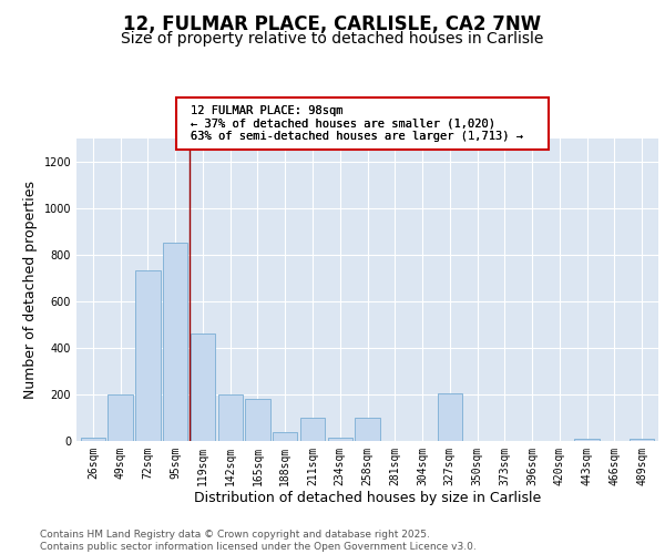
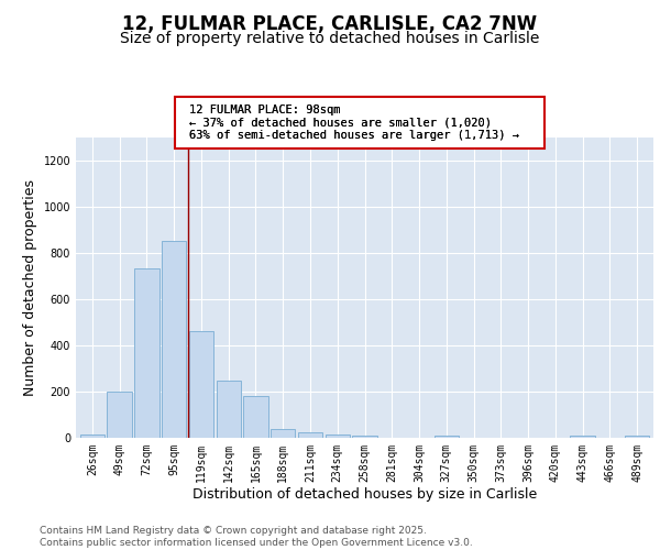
142sqm: 200 -> 245
211sqm: 100 -> 20
258sqm: 100 -> 5
327sqm: 205 -> 8
